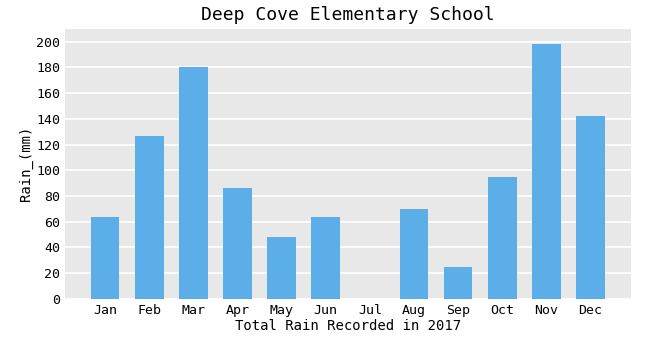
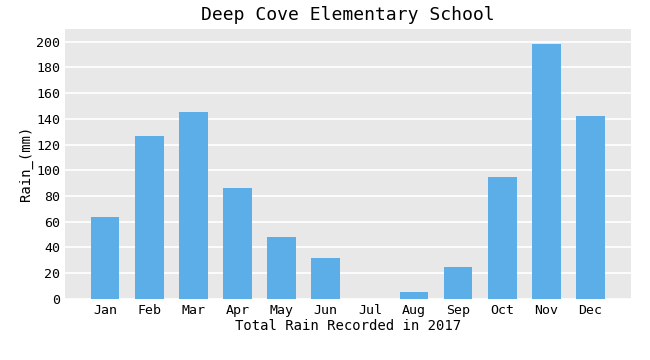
Mar: 180 -> 145
Jun: 64 -> 32
Aug: 70 -> 5
